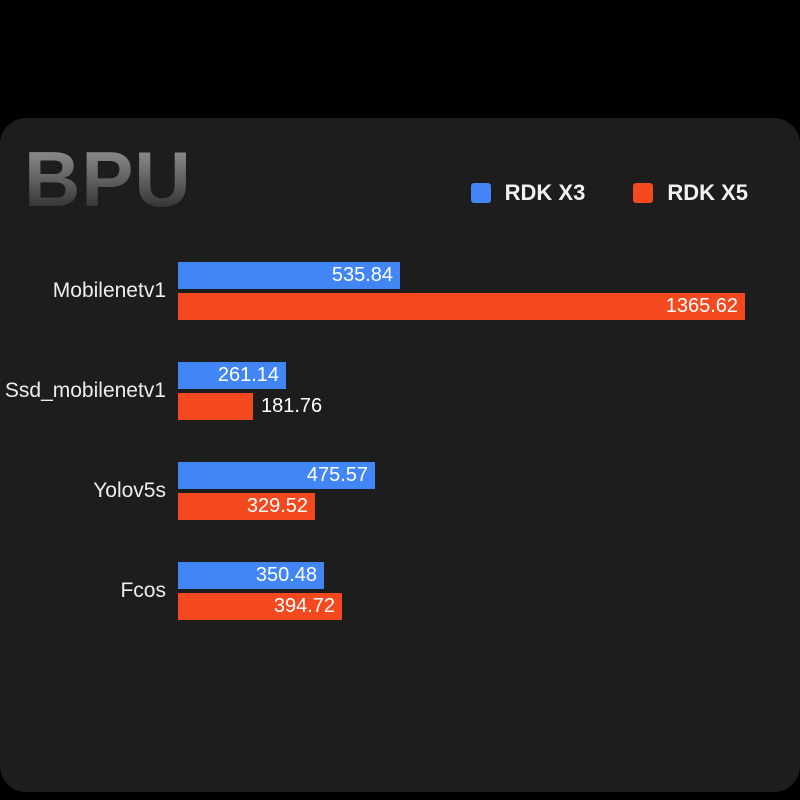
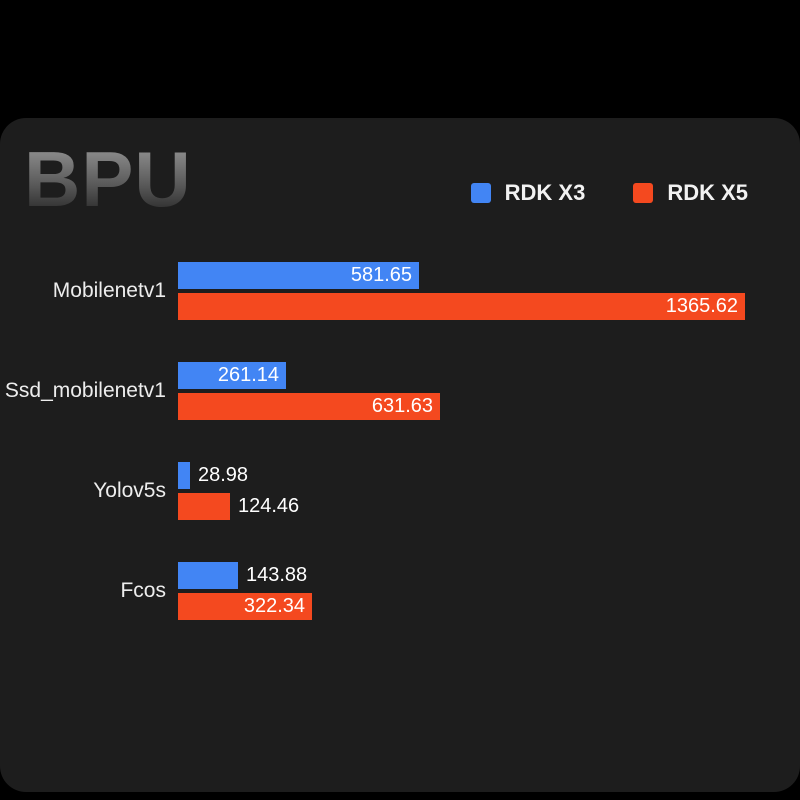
RDK X3/Mobilenetv1: 535.84 -> 581.65
RDK X5/Ssd_mobilenetv1: 181.76 -> 631.63
RDK X3/Yolov5s: 475.57 -> 28.98
RDK X5/Yolov5s: 329.52 -> 124.46
RDK X3/Fcos: 350.48 -> 143.88
RDK X5/Fcos: 394.72 -> 322.34
